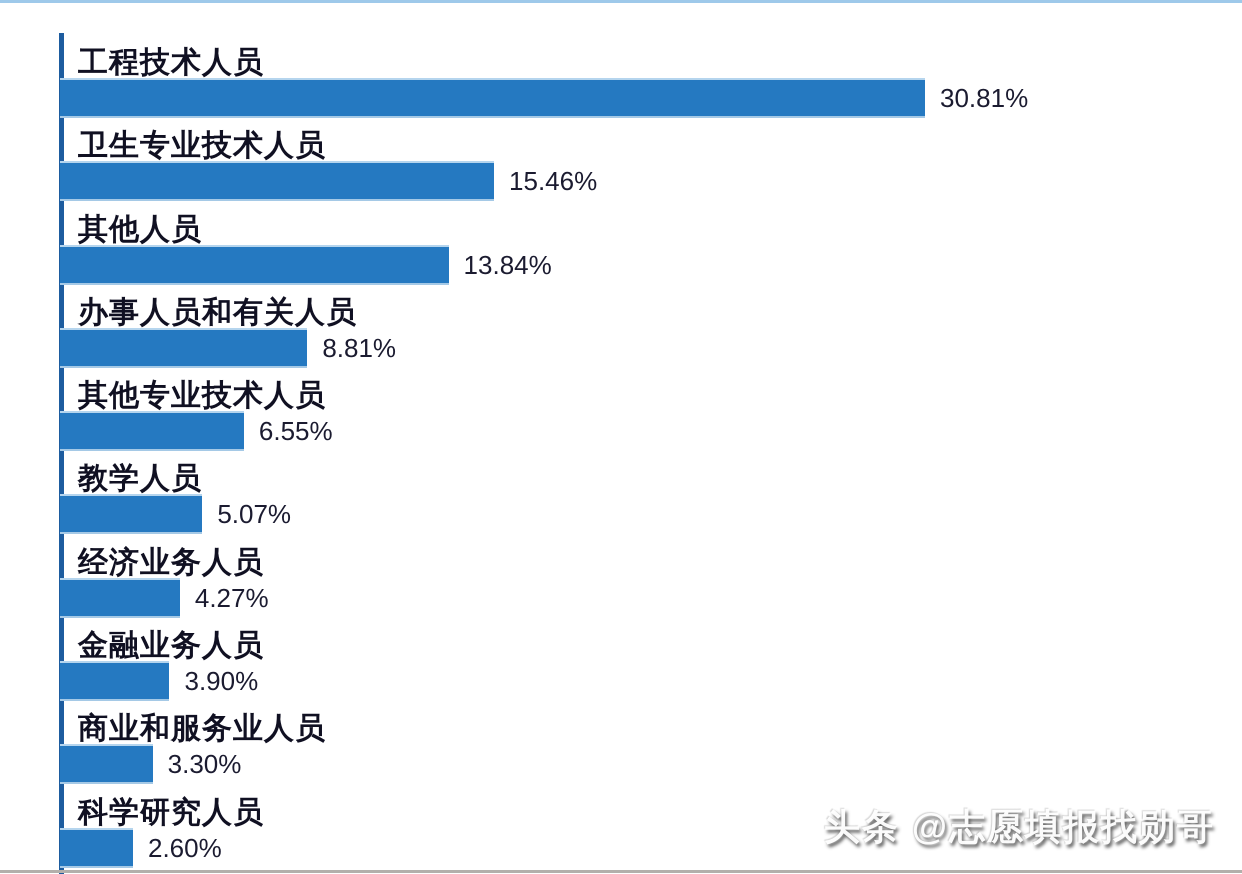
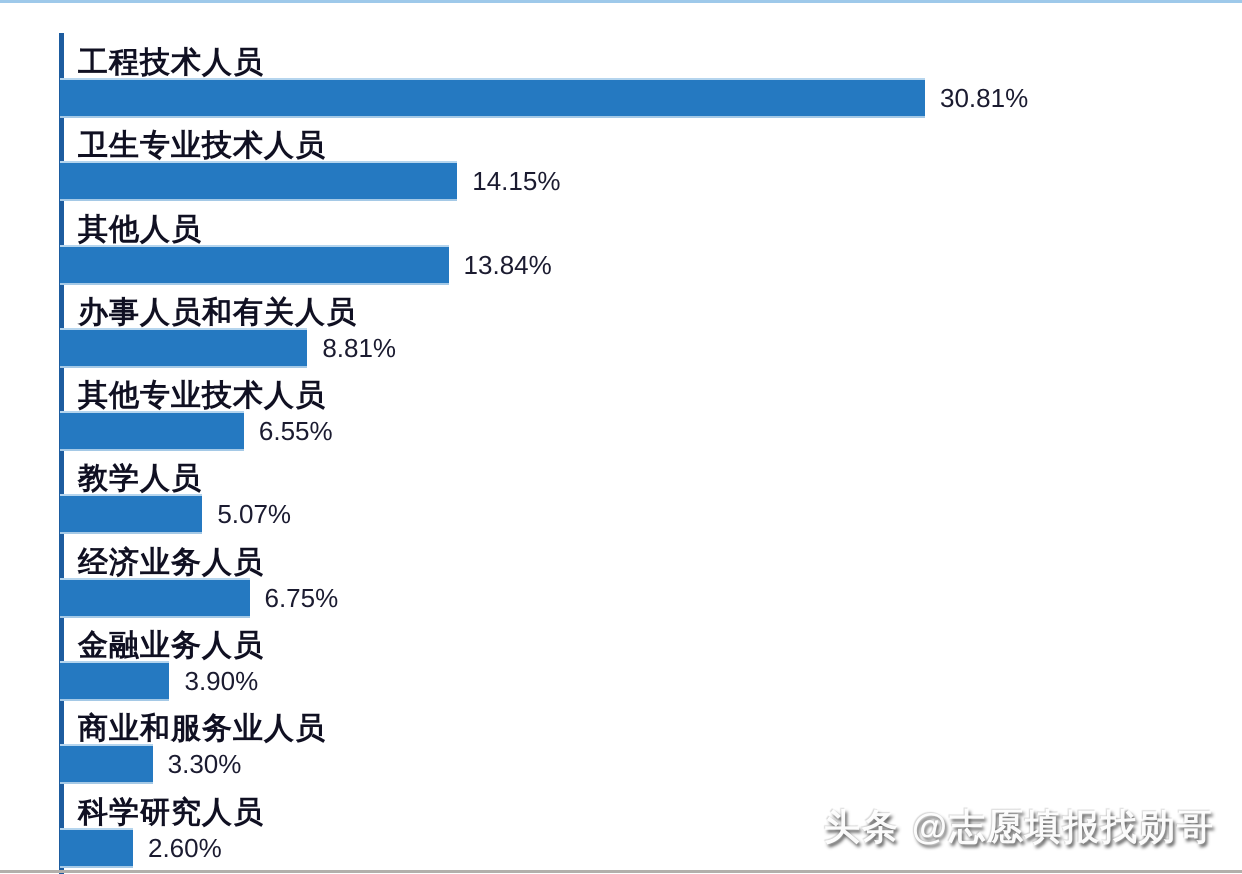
卫生专业技术人员: 15.46% -> 14.15%
经济业务人员: 4.27% -> 6.75%
